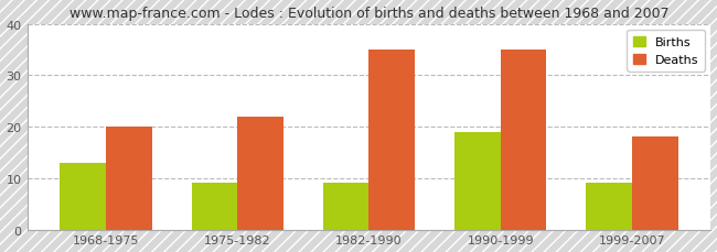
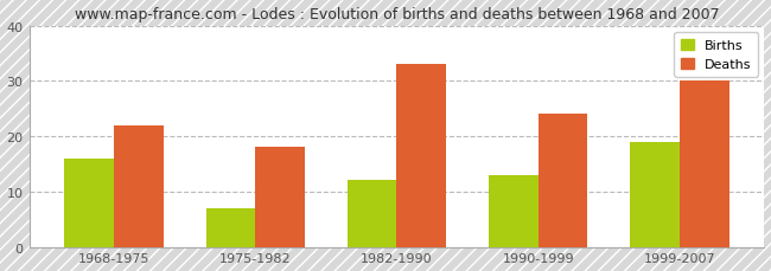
Births/1968-1975: 13 -> 16
Deaths/1968-1975: 20 -> 22
Births/1975-1982: 9 -> 7
Deaths/1975-1982: 22 -> 18
Births/1982-1990: 9 -> 12
Deaths/1982-1990: 35 -> 33
Births/1990-1999: 19 -> 13
Deaths/1990-1999: 35 -> 24
Births/1999-2007: 9 -> 19
Deaths/1999-2007: 18 -> 30
